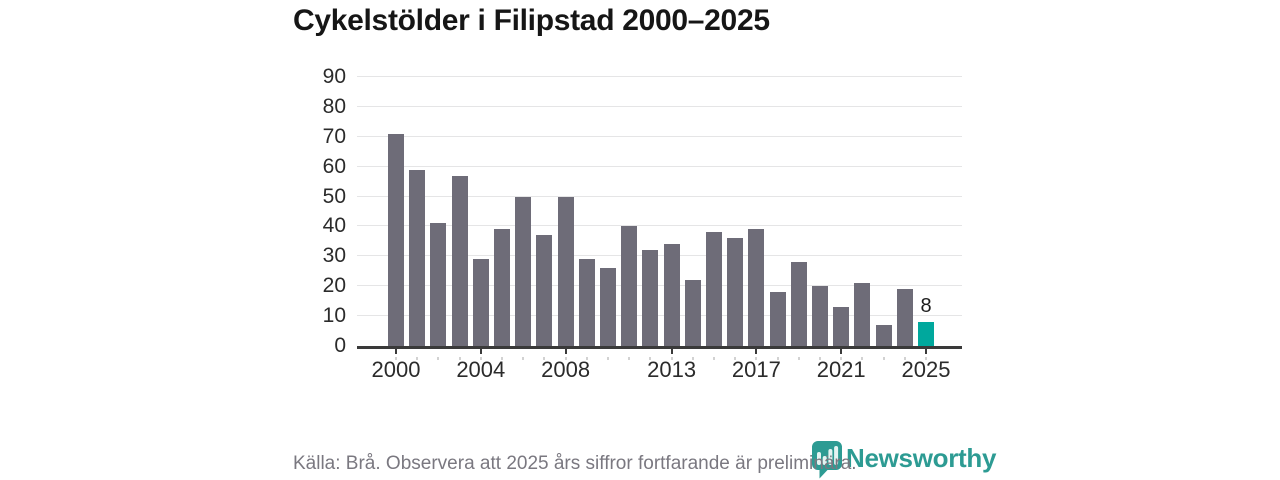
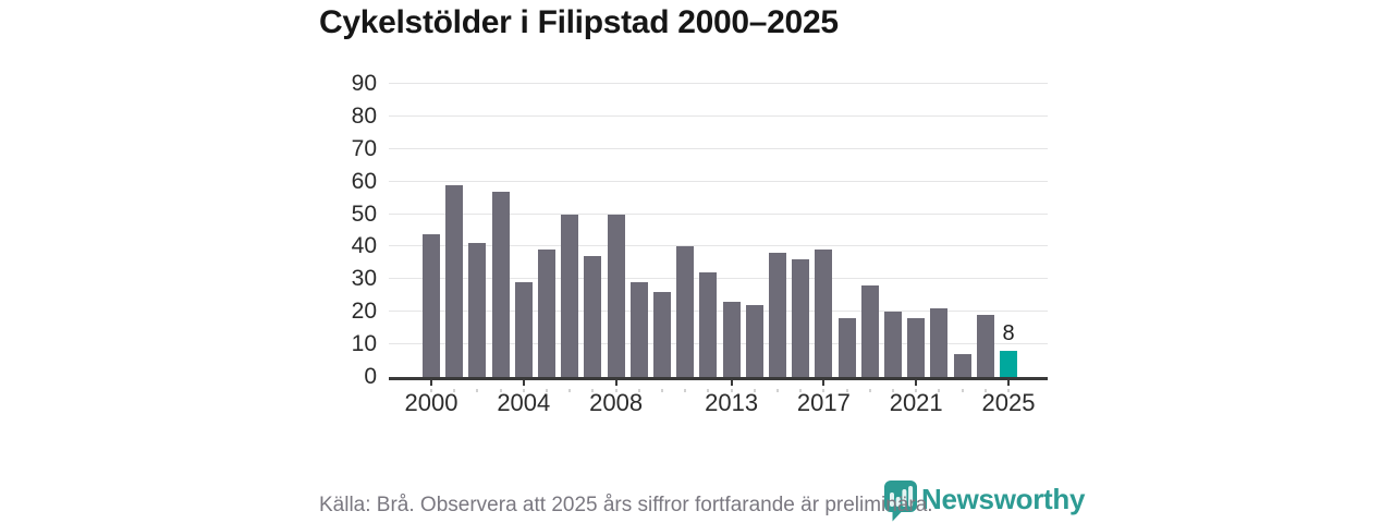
2000: 71 -> 44
2013: 34 -> 23
2021: 13 -> 18
